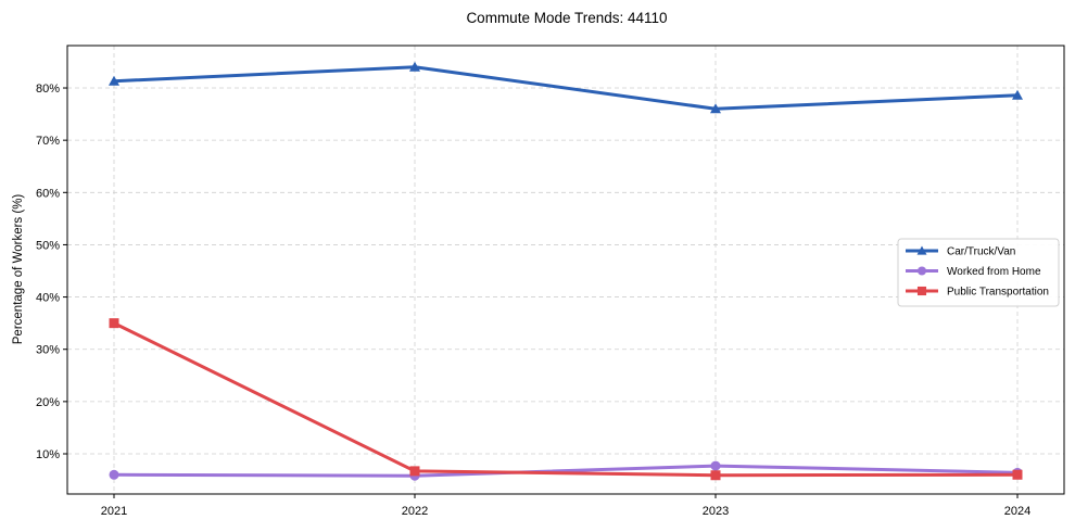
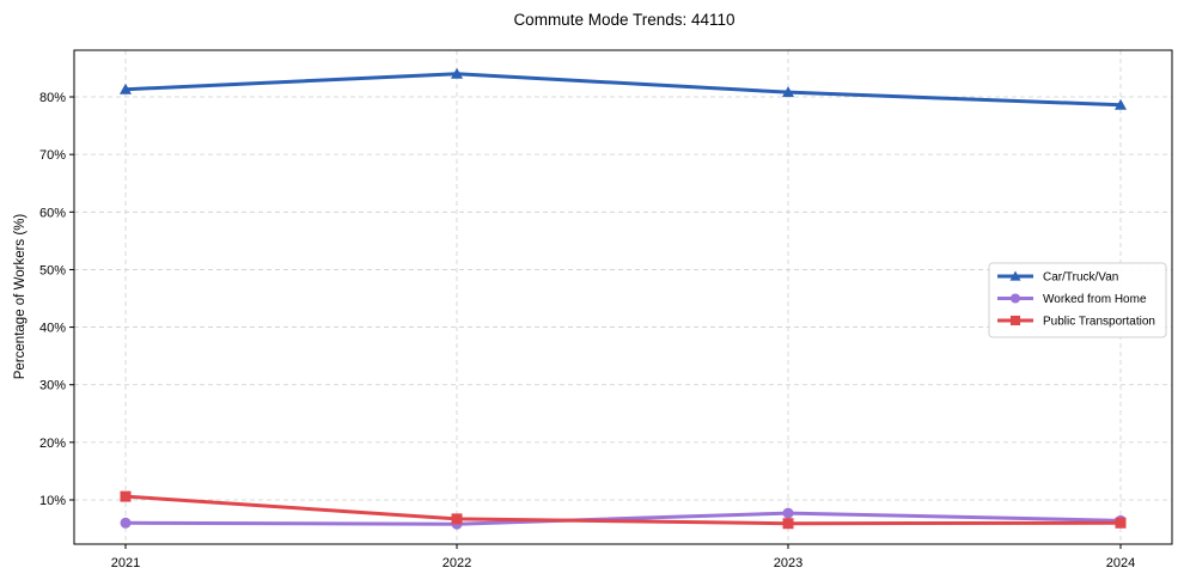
Public Transportation/2021: 35% -> 11%
Car/Truck/Van/2023: 76% -> 81%
